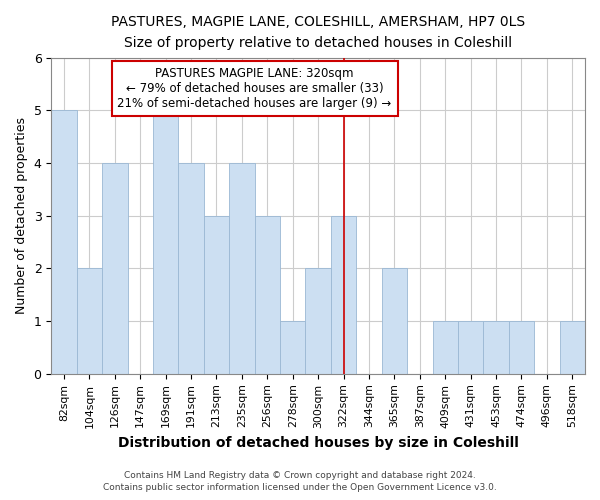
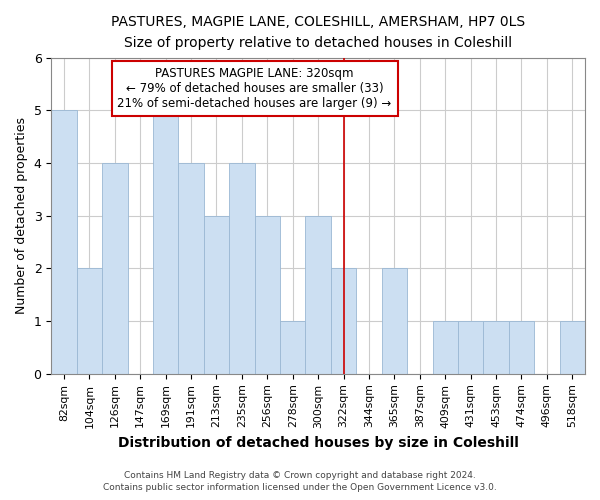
300sqm: 2 -> 3
322sqm: 3 -> 2
